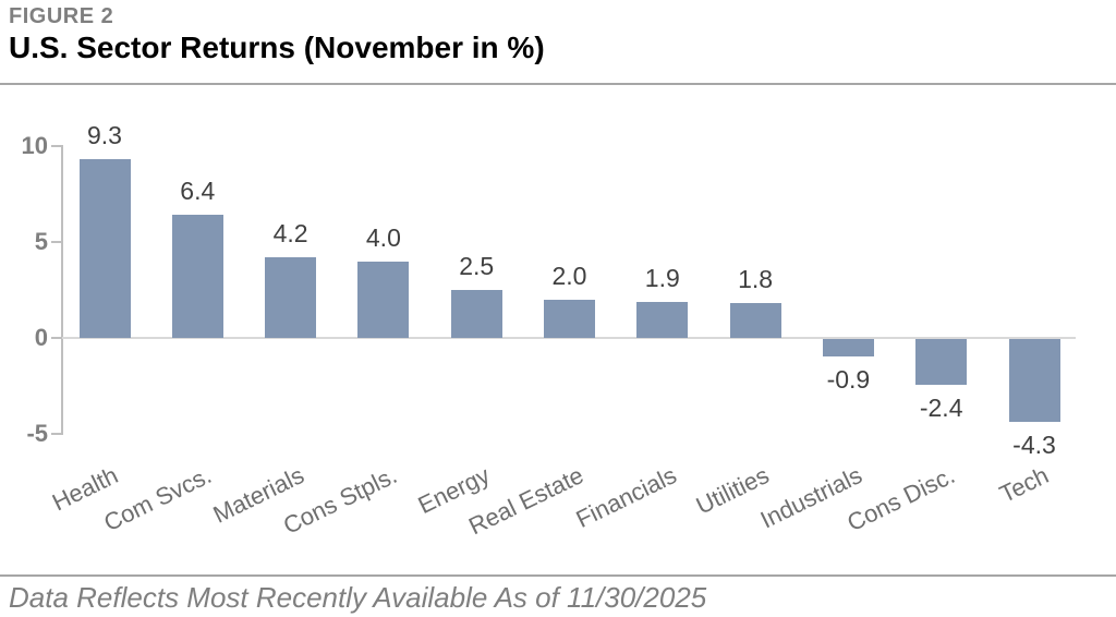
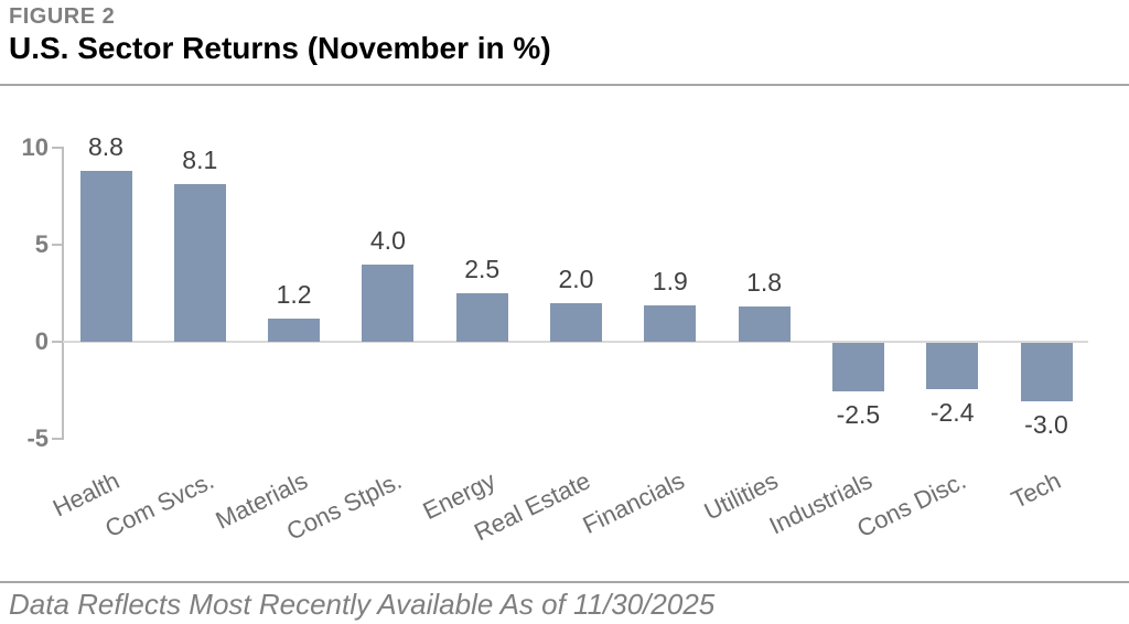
Health: 9.3 -> 8.8
Com Svcs.: 6.4 -> 8.1
Materials: 4.2 -> 1.2
Industrials: -0.9 -> -2.5
Tech: -4.3 -> -3.0
